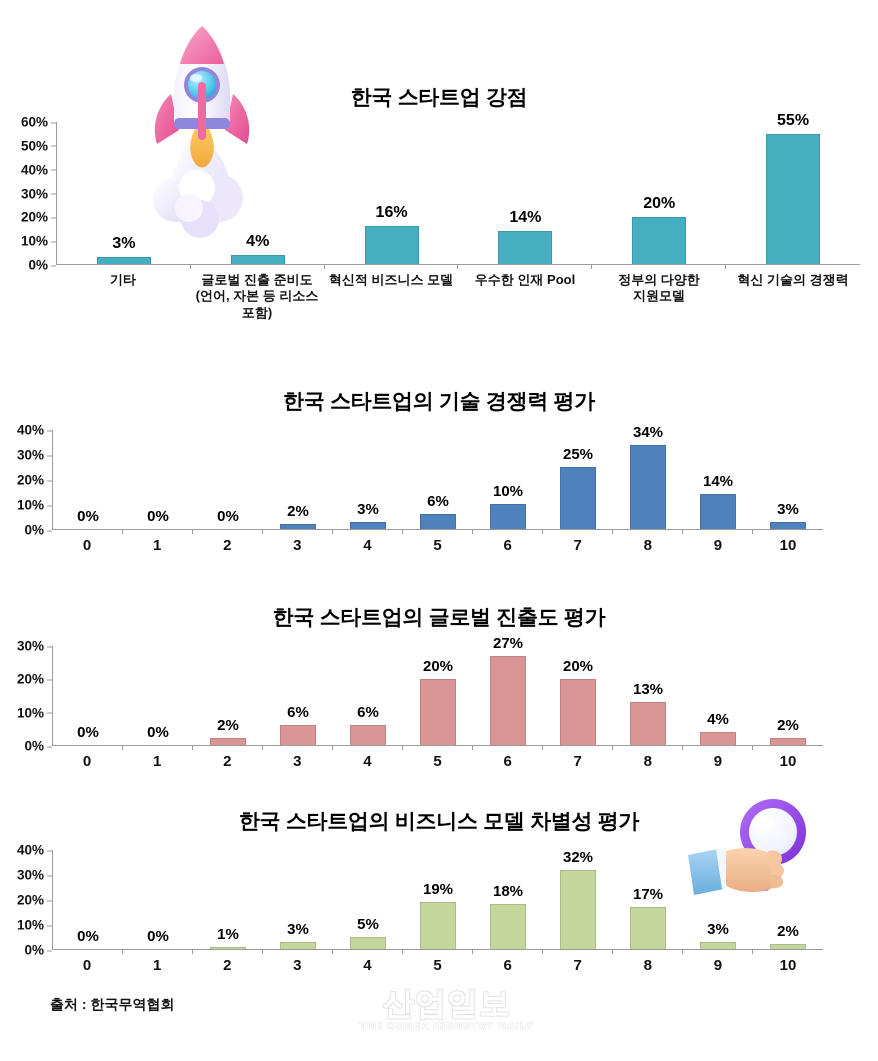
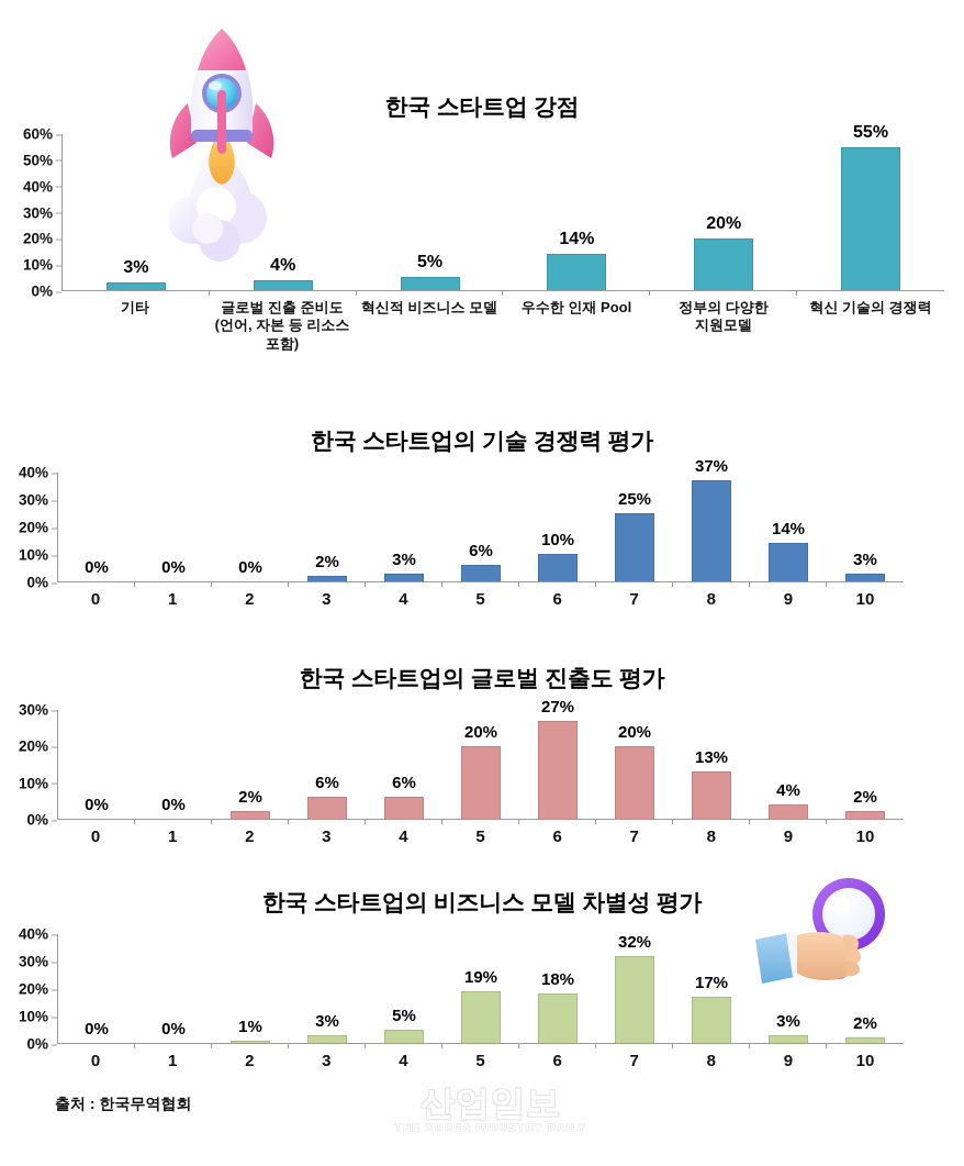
한국 스타트업 강점/혁신적 비즈니스 모델: 16% -> 5%
한국 스타트업의 기술 경쟁력 평가/8: 34% -> 37%
